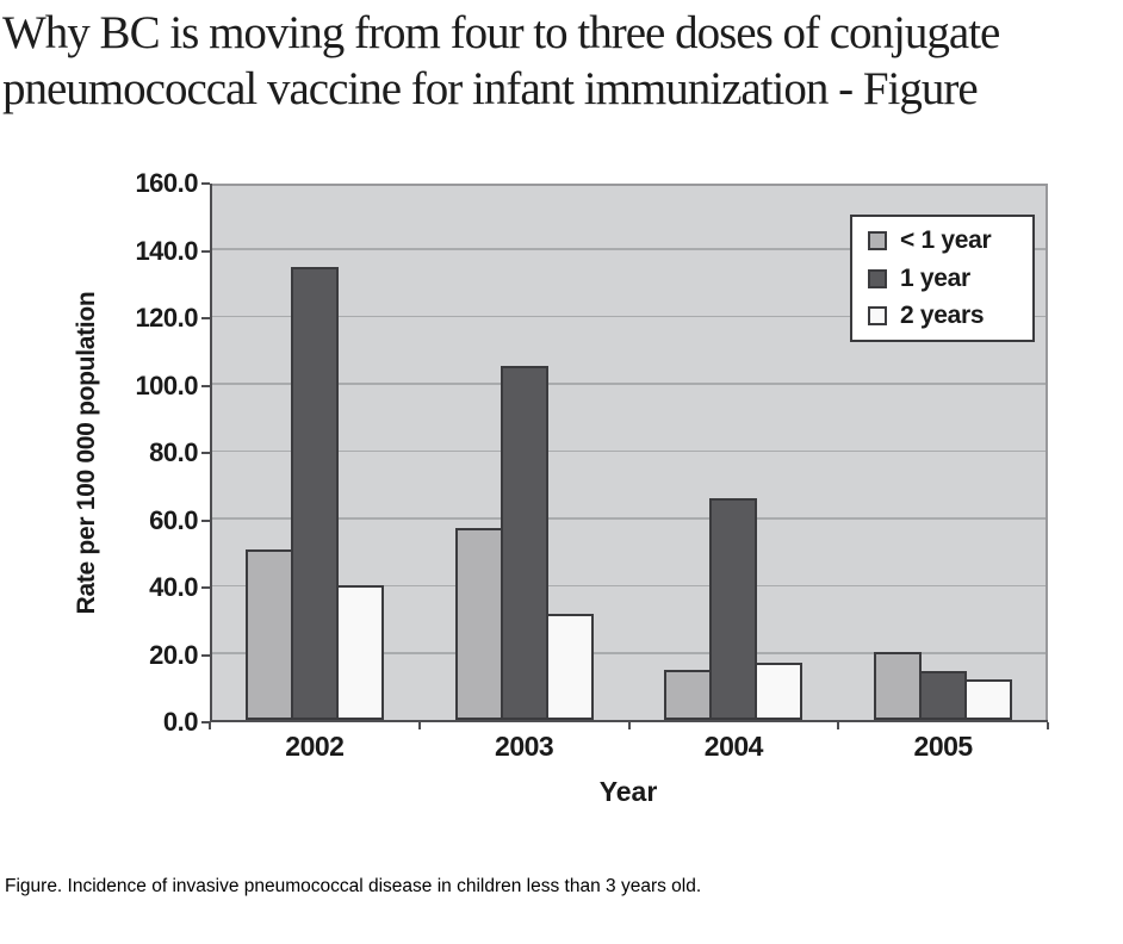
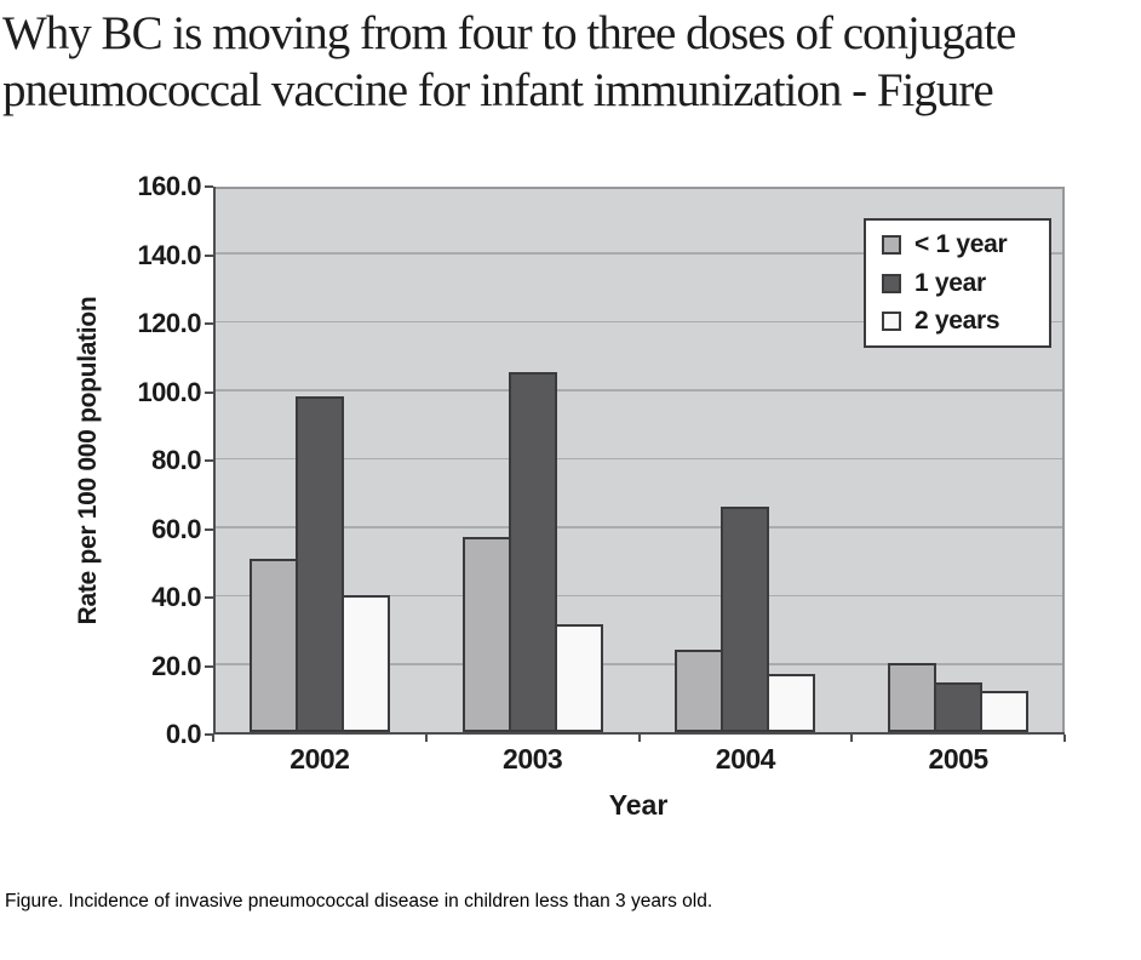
1 year/2002: 134 -> 98
< 1 year/2004: 15 -> 24
